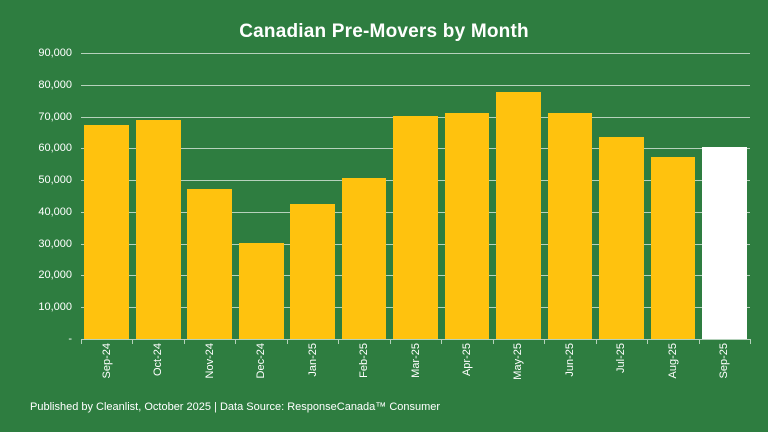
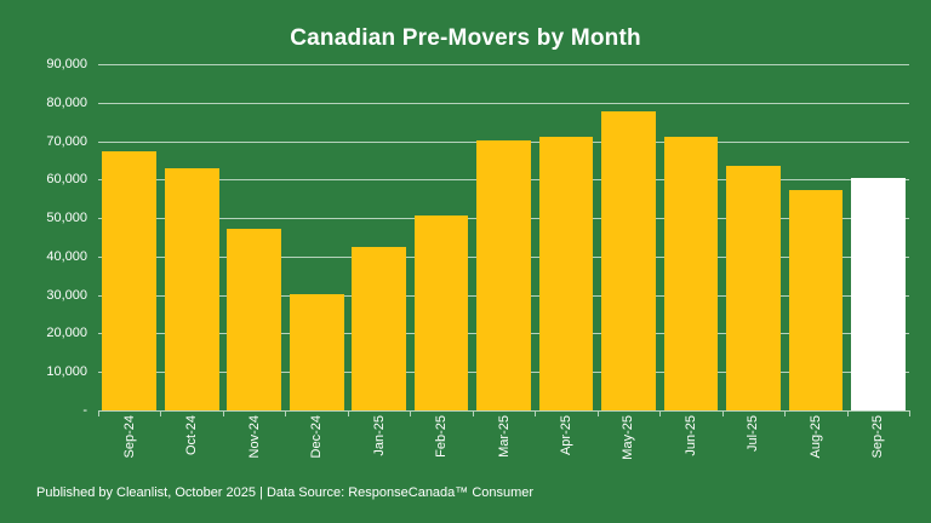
Oct-24: 69000 -> 63000
